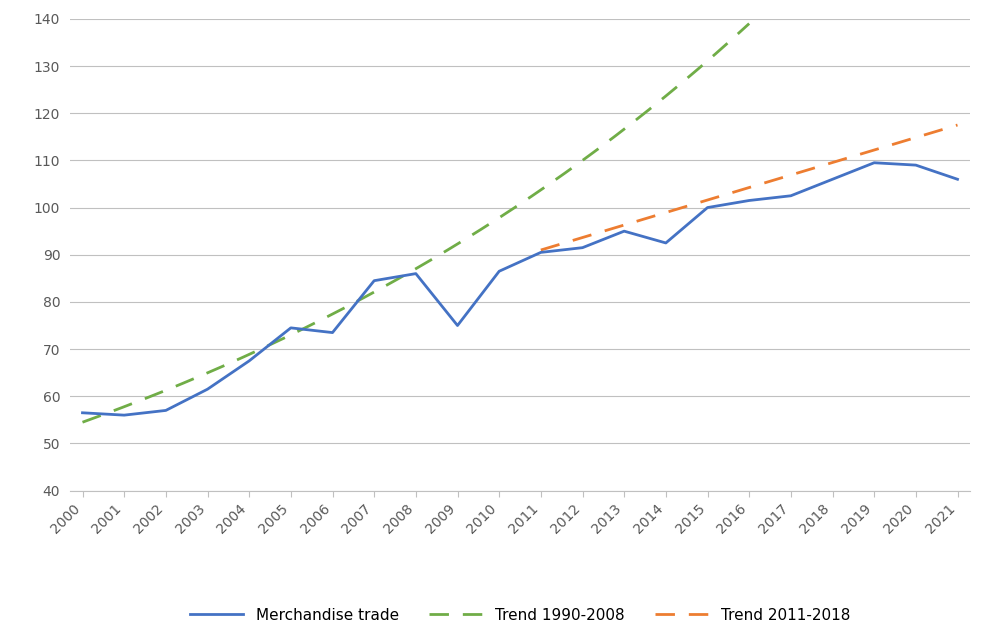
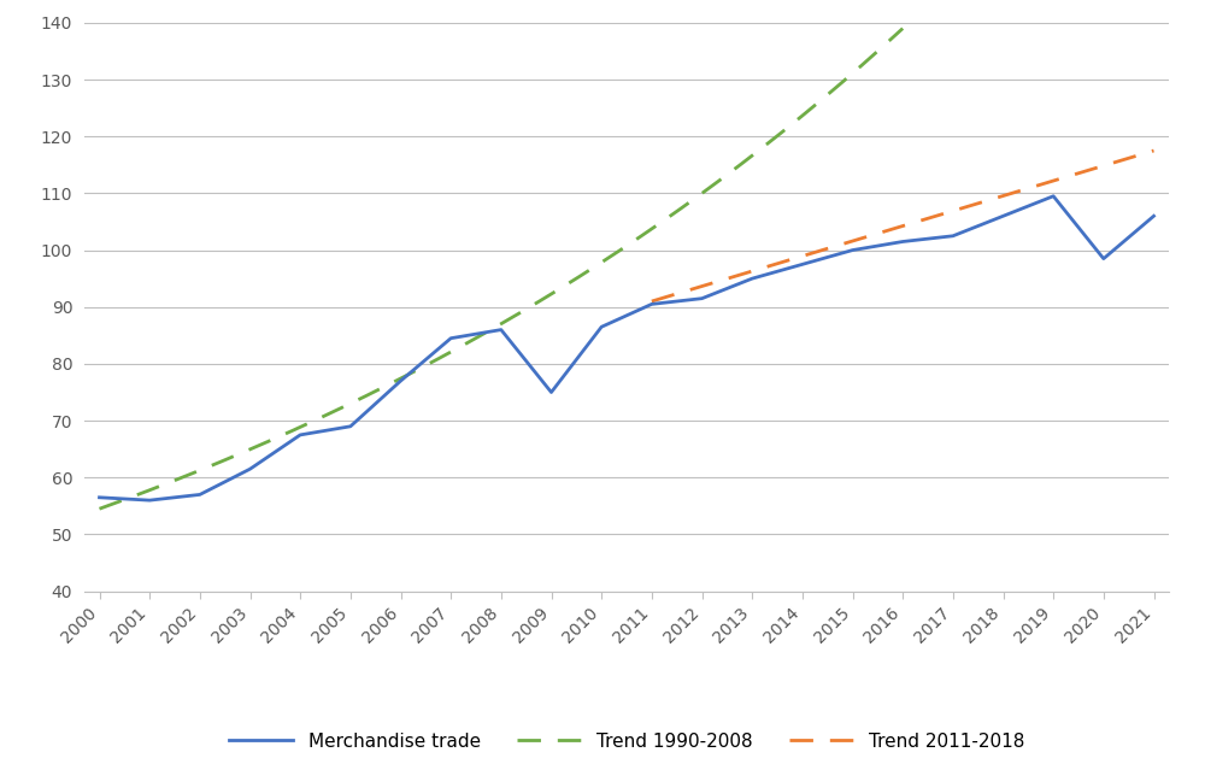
Merchandise trade/2005: 74.5 -> 69.0
Merchandise trade/2006: 73.5 -> 77.0
Merchandise trade/2014: 92.5 -> 97.5
Merchandise trade/2020: 109.0 -> 98.5
